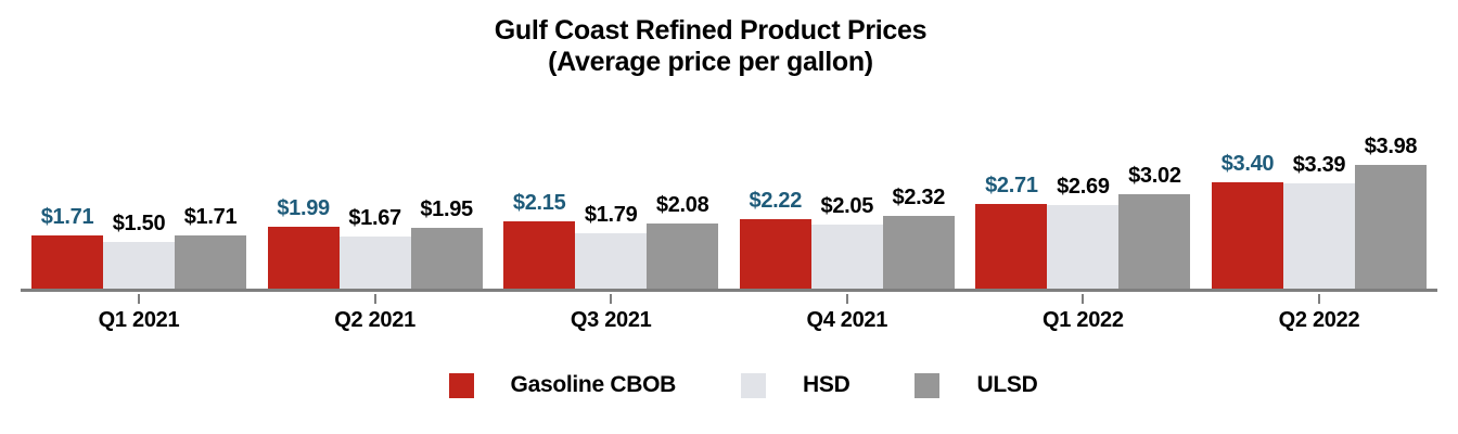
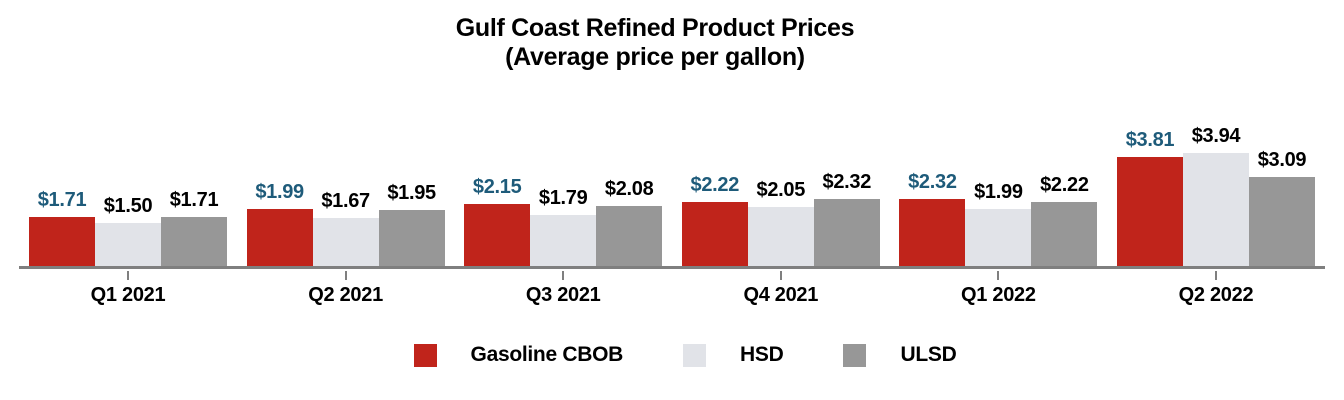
Gasoline CBOB/Q1 2022: $2.71 -> $2.32
HSD/Q1 2022: $2.69 -> $1.99
ULSD/Q1 2022: $3.02 -> $2.22
Gasoline CBOB/Q2 2022: $3.40 -> $3.81
HSD/Q2 2022: $3.39 -> $3.94
ULSD/Q2 2022: $3.98 -> $3.09
